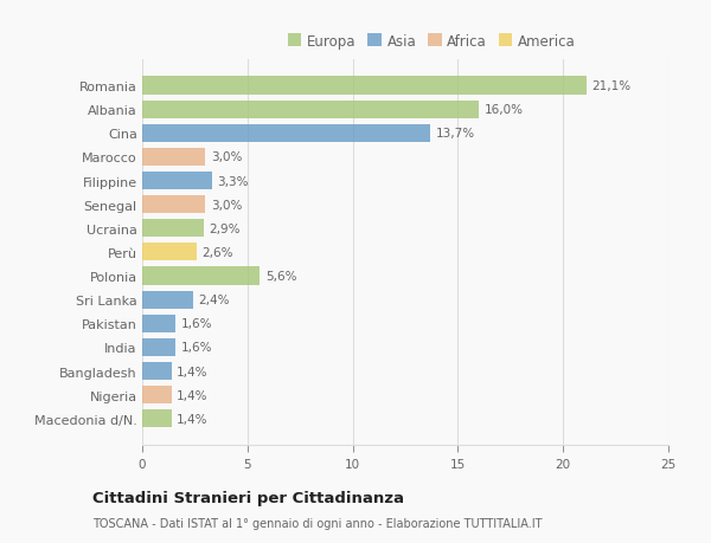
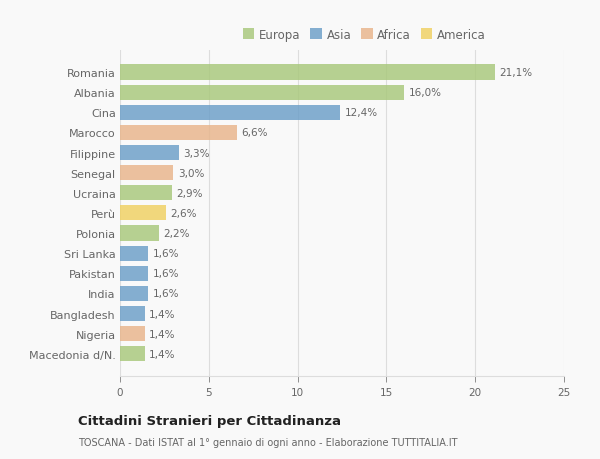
Cina: 13,7% -> 12,4%
Marocco: 3,0% -> 6,6%
Polonia: 5,6% -> 2,2%
Sri Lanka: 2,4% -> 1,6%
